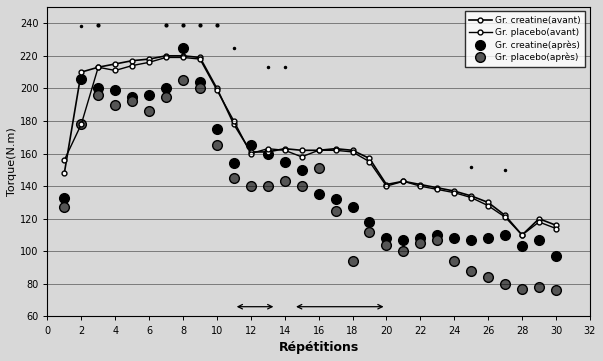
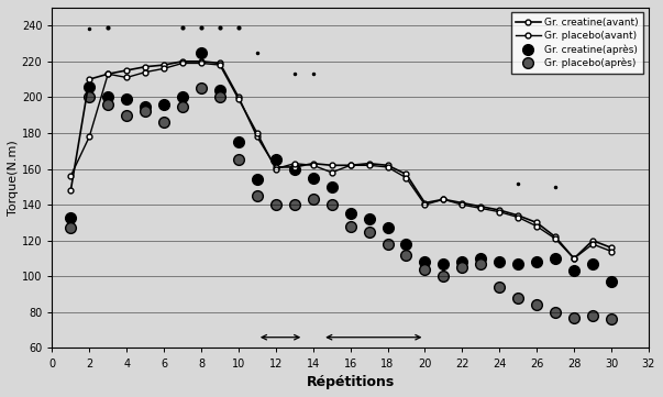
Gr. placebo(après)/2: 178 -> 200
Gr. placebo(après)/16: 151 -> 128
Gr. placebo(après)/18: 94 -> 118
